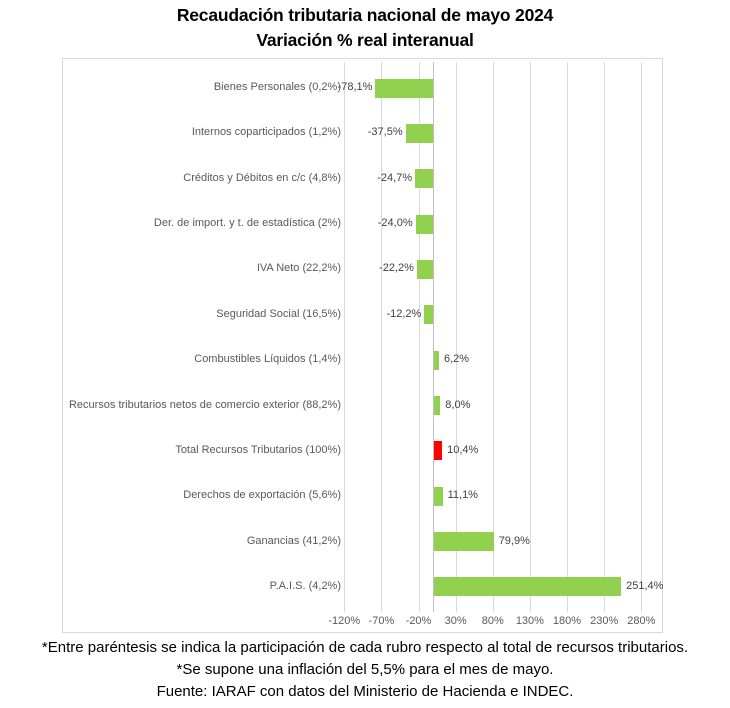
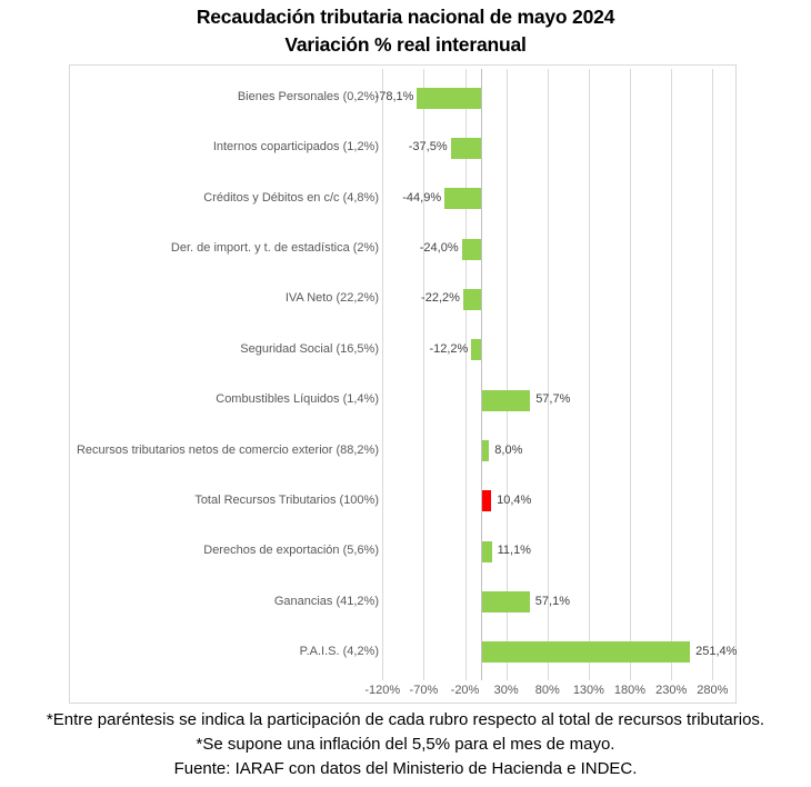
Créditos y Débitos en c/c (4,8%): -24,7% -> -44,9%
Combustibles Líquidos (1,4%): 6,2% -> 57,7%
Ganancias (41,2%): 79,9% -> 57,1%
